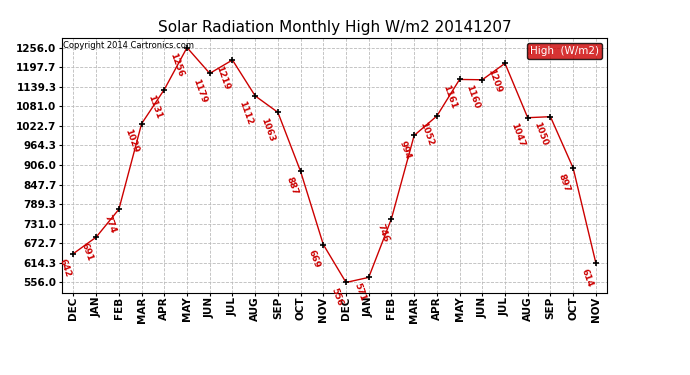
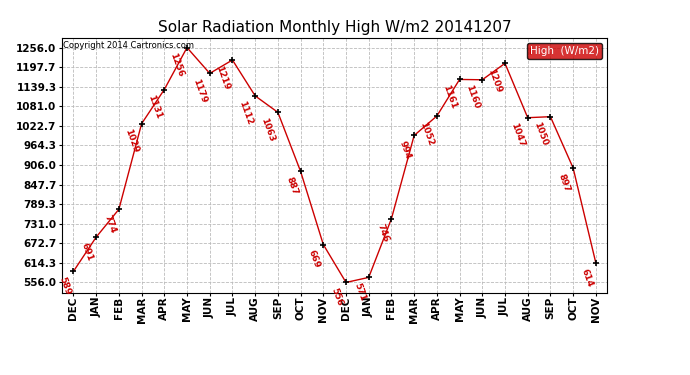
DEC: 642 -> 589
